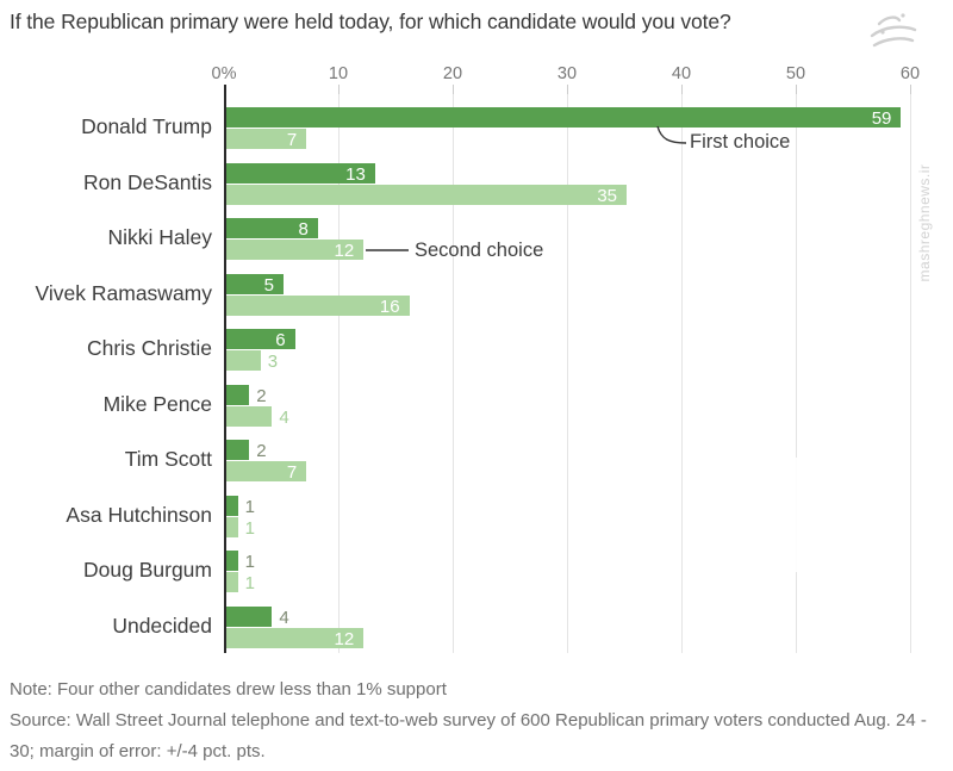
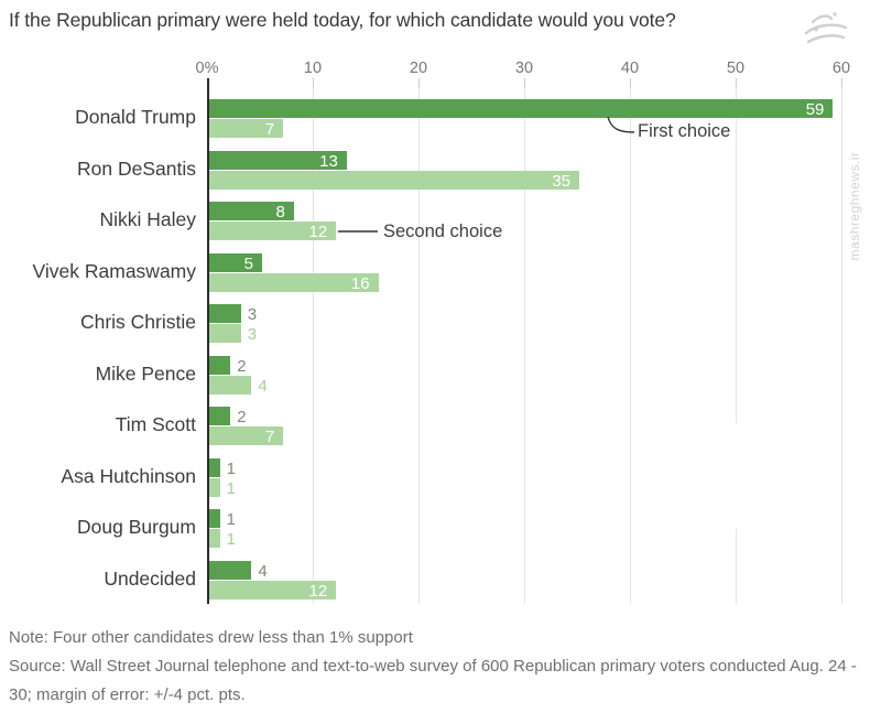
First choice/Chris Christie: 6 -> 3
